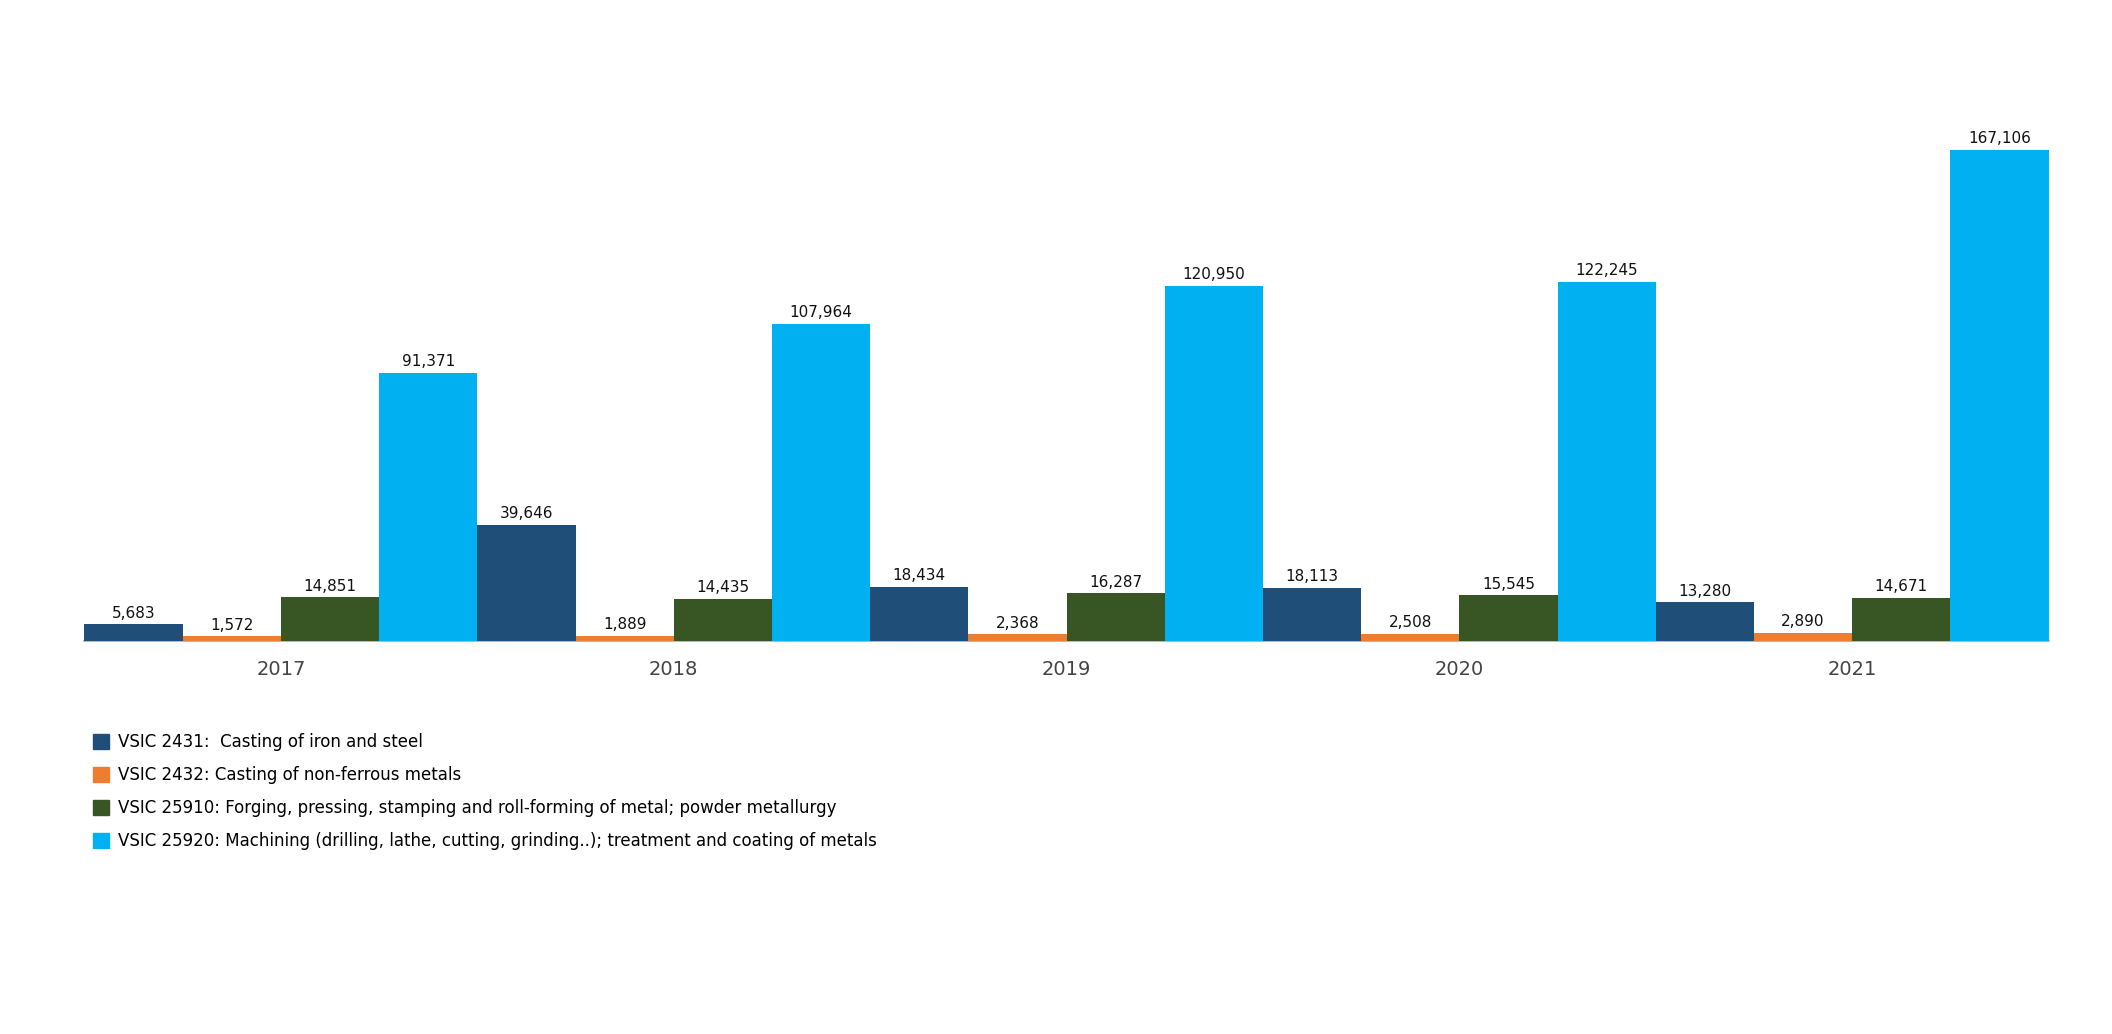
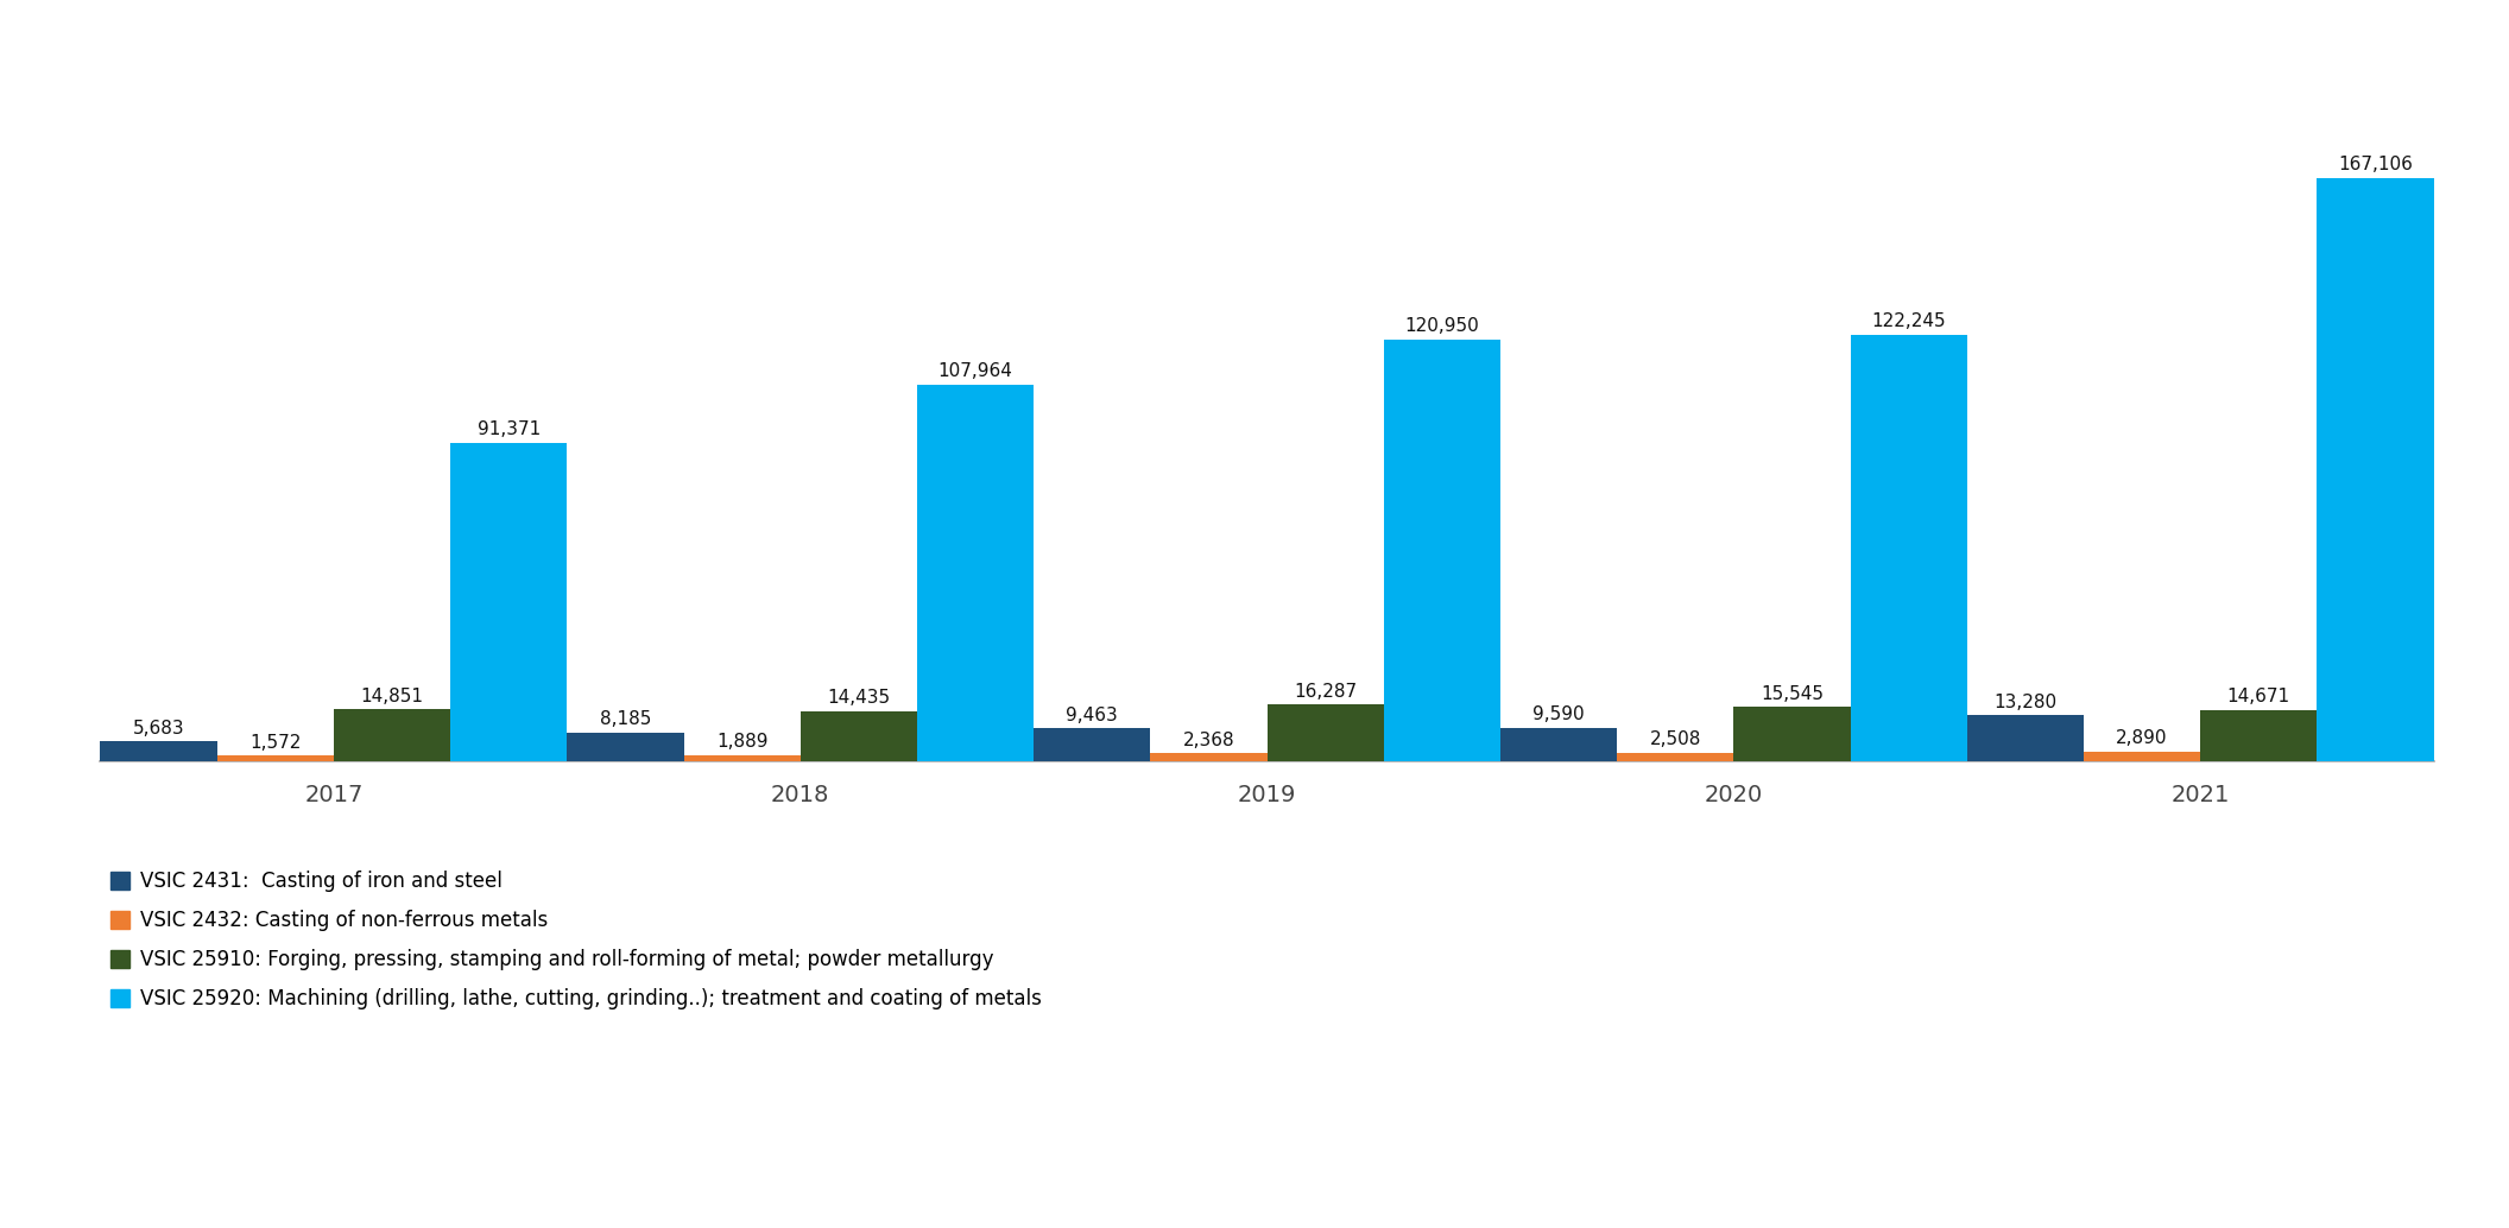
VSIC 2431: Casting of iron and steel/2018: 39,646 -> 8,185
VSIC 2431: Casting of iron and steel/2019: 18,434 -> 9,463
VSIC 2431: Casting of iron and steel/2020: 18,113 -> 9,590
